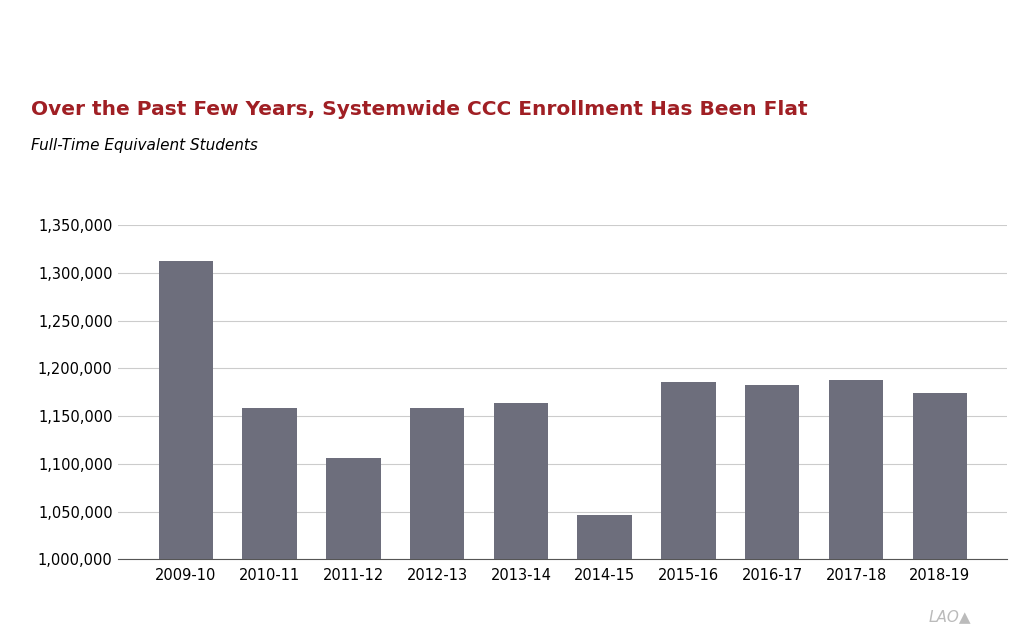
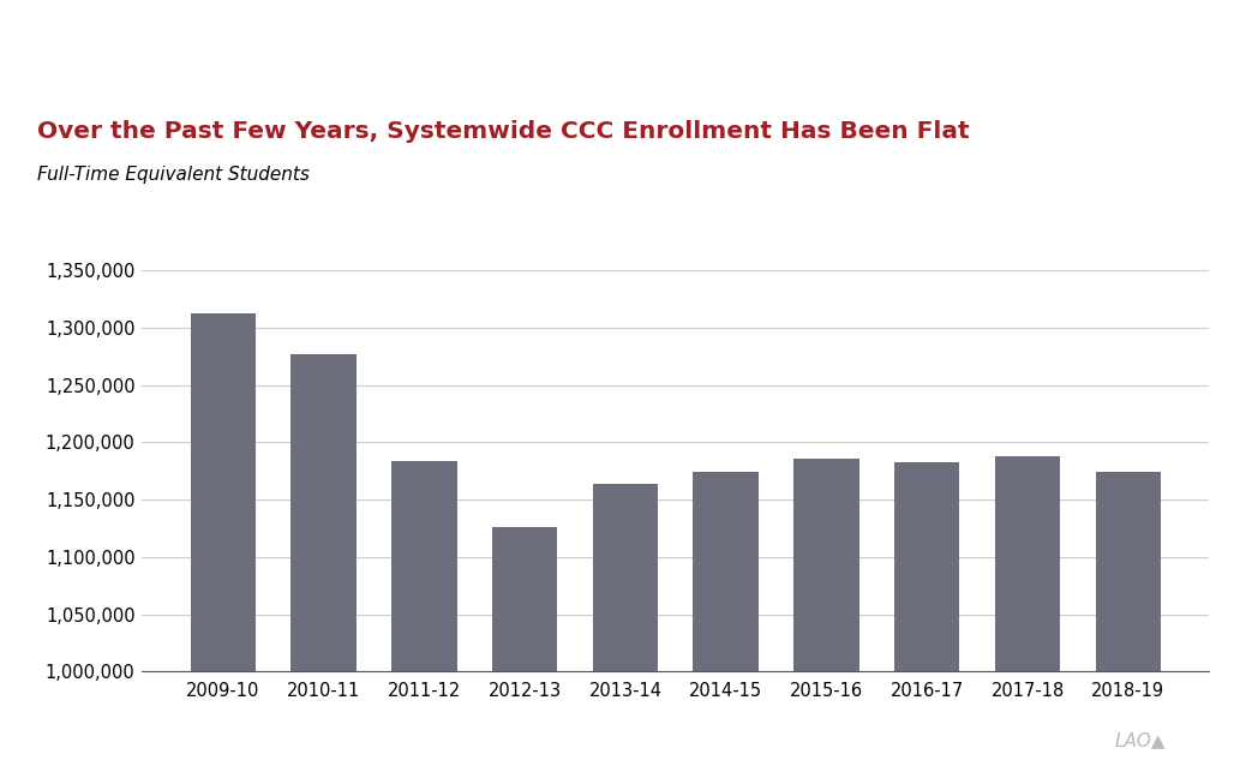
2010-11: 1,158,000 -> 1,277,000
2011-12: 1,106,000 -> 1,184,000
2012-13: 1,158,000 -> 1,126,000
2014-15: 1,046,000 -> 1,174,000
